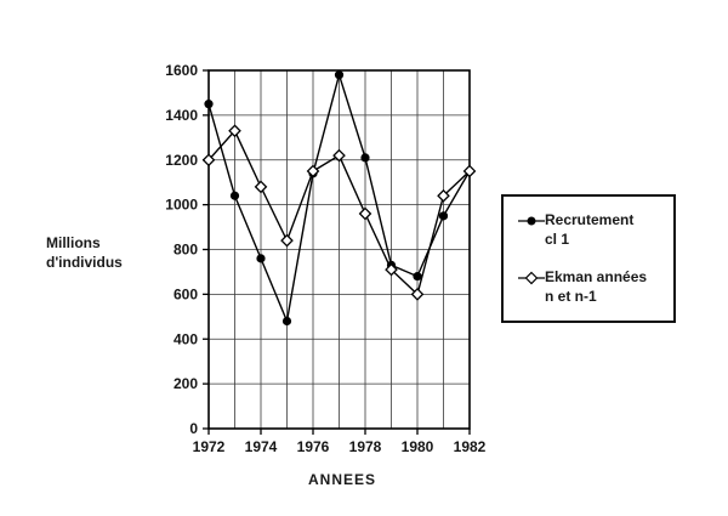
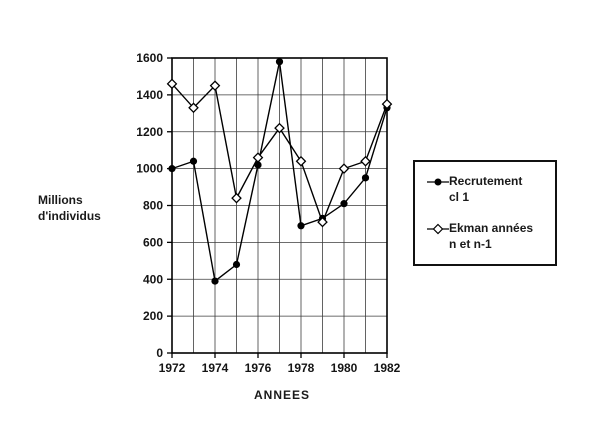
Recrutement cl 1/1972: 1450 -> 1000
Ekman années n et n-1/1972: 1200 -> 1460
Recrutement cl 1/1974: 760 -> 390
Ekman années n et n-1/1974: 1080 -> 1450
Recrutement cl 1/1976: 1140 -> 1020
Ekman années n et n-1/1976: 1150 -> 1060
Recrutement cl 1/1978: 1210 -> 690
Ekman années n et n-1/1978: 960 -> 1040
Recrutement cl 1/1980: 680 -> 810
Ekman années n et n-1/1980: 600 -> 1000
Recrutement cl 1/1982: 1150 -> 1330
Ekman années n et n-1/1982: 1150 -> 1350
